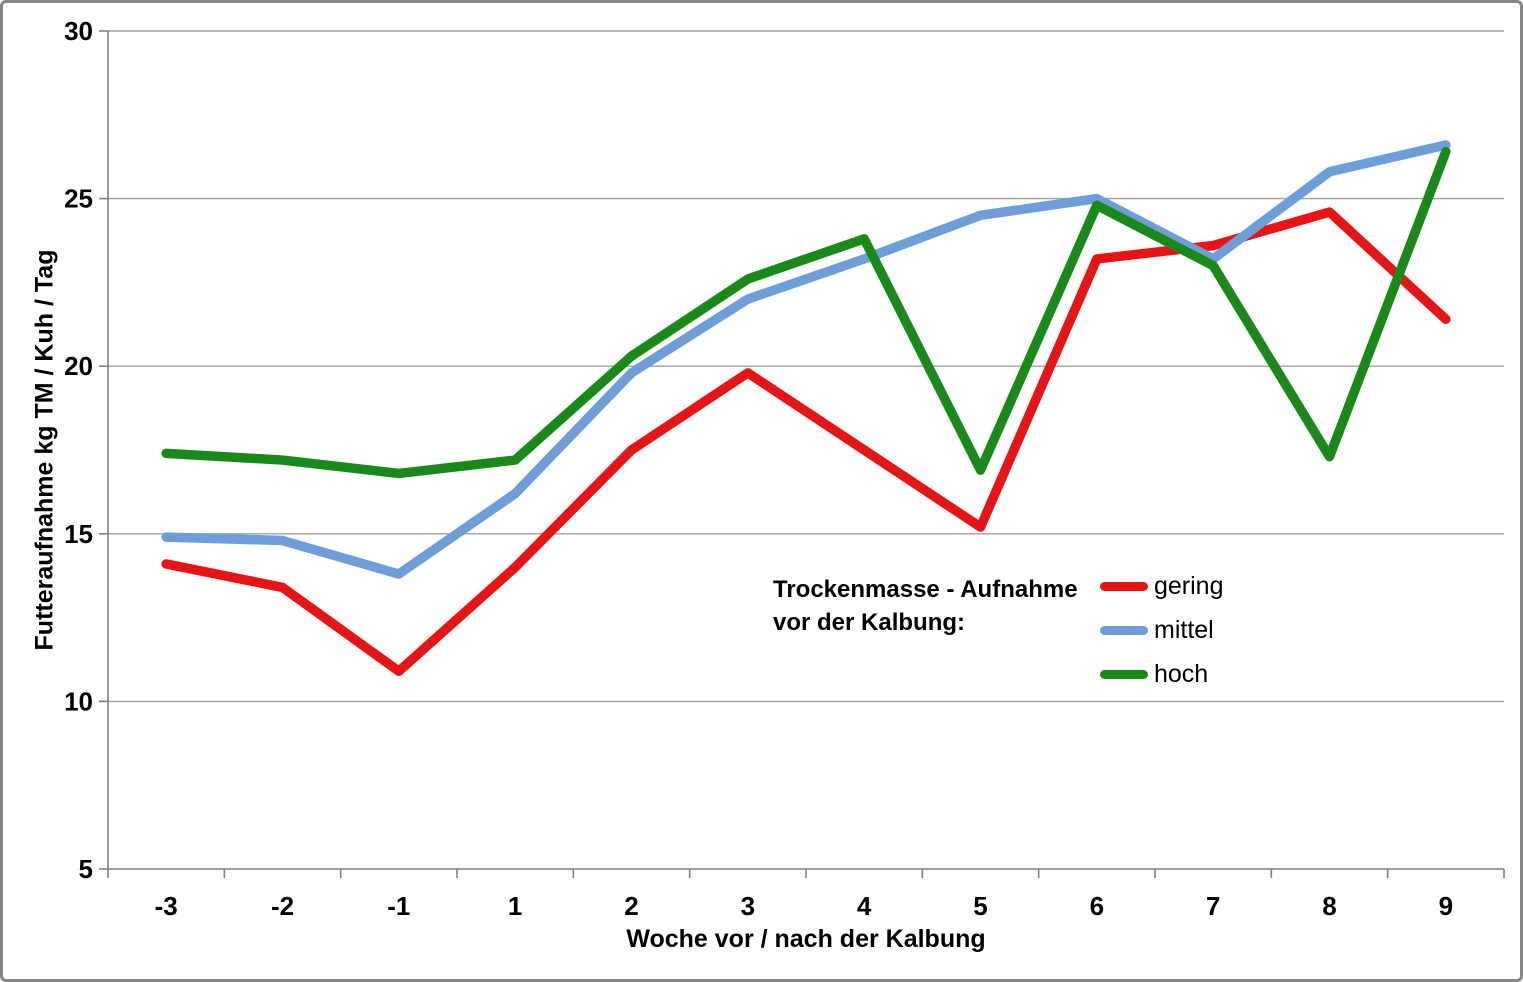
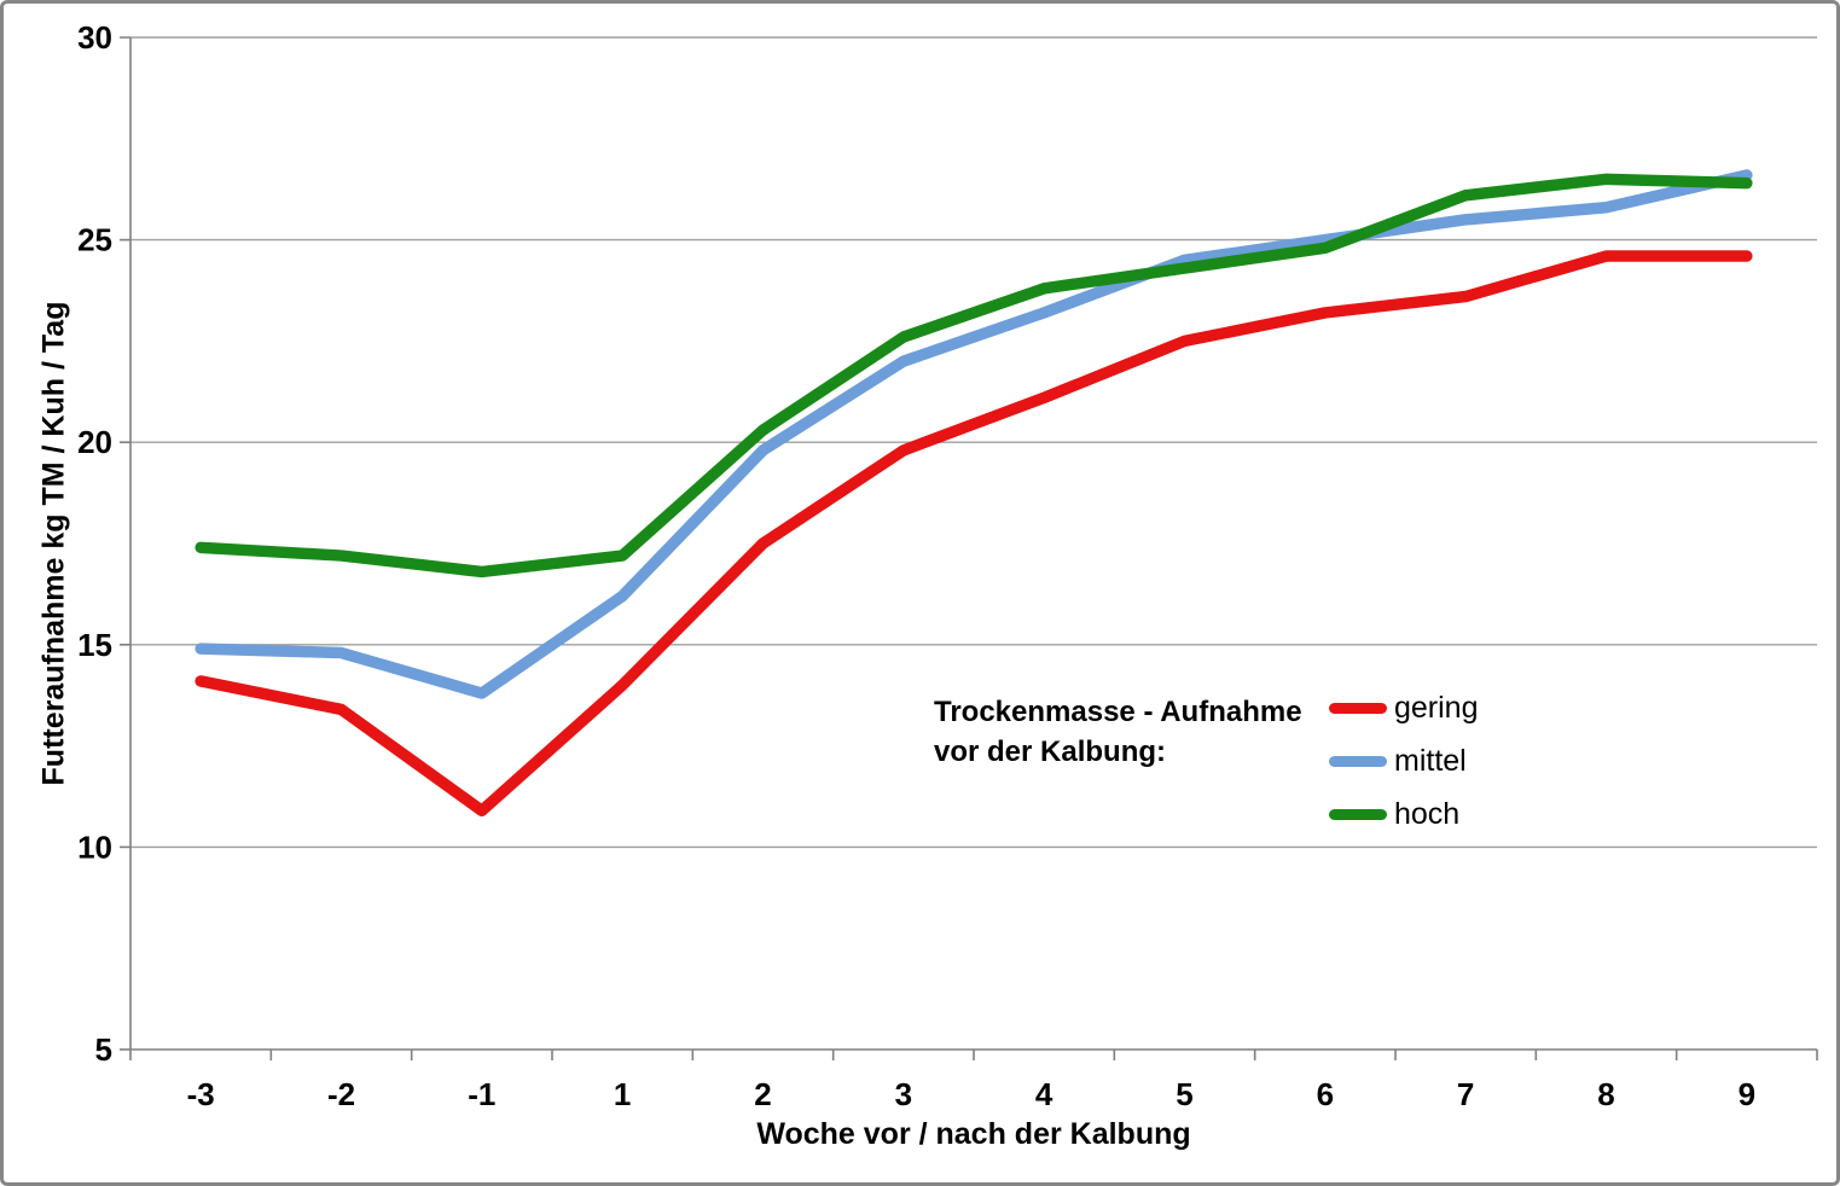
gering/4: 17.5 -> 21.1
gering/5: 15.2 -> 22.5
hoch/5: 16.9 -> 24.3
mittel/7: 23.2 -> 25.5
hoch/7: 23.0 -> 26.1
hoch/8: 17.3 -> 26.5
gering/9: 21.4 -> 24.6
